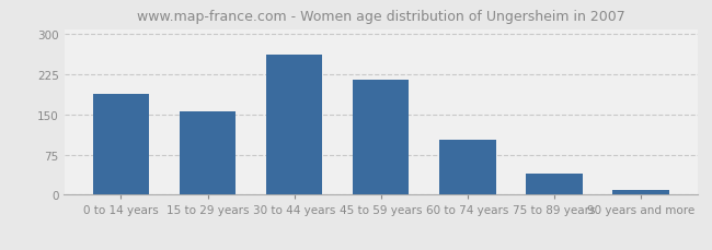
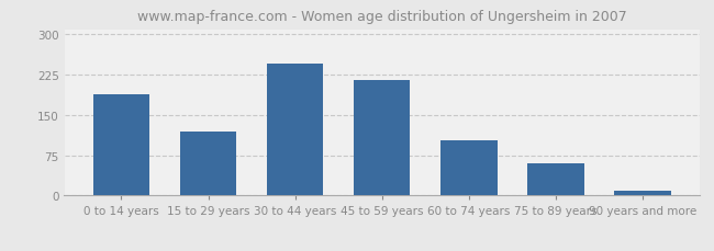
15 to 29 years: 157 -> 120
30 to 44 years: 262 -> 245
75 to 89 years: 40 -> 60
